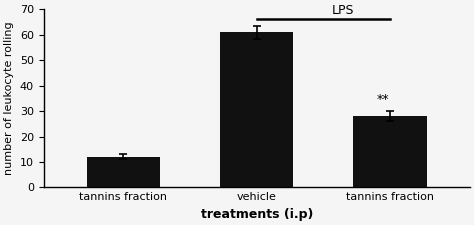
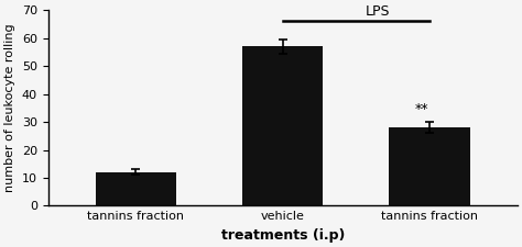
vehicle: 61 -> 57
